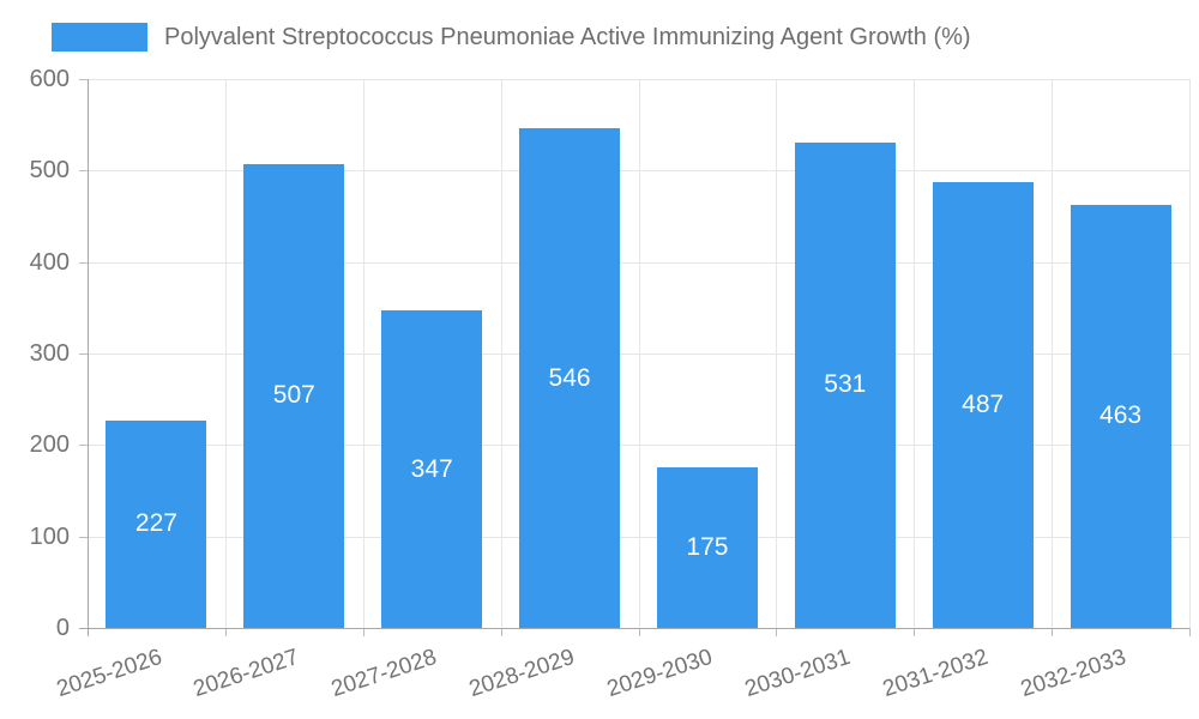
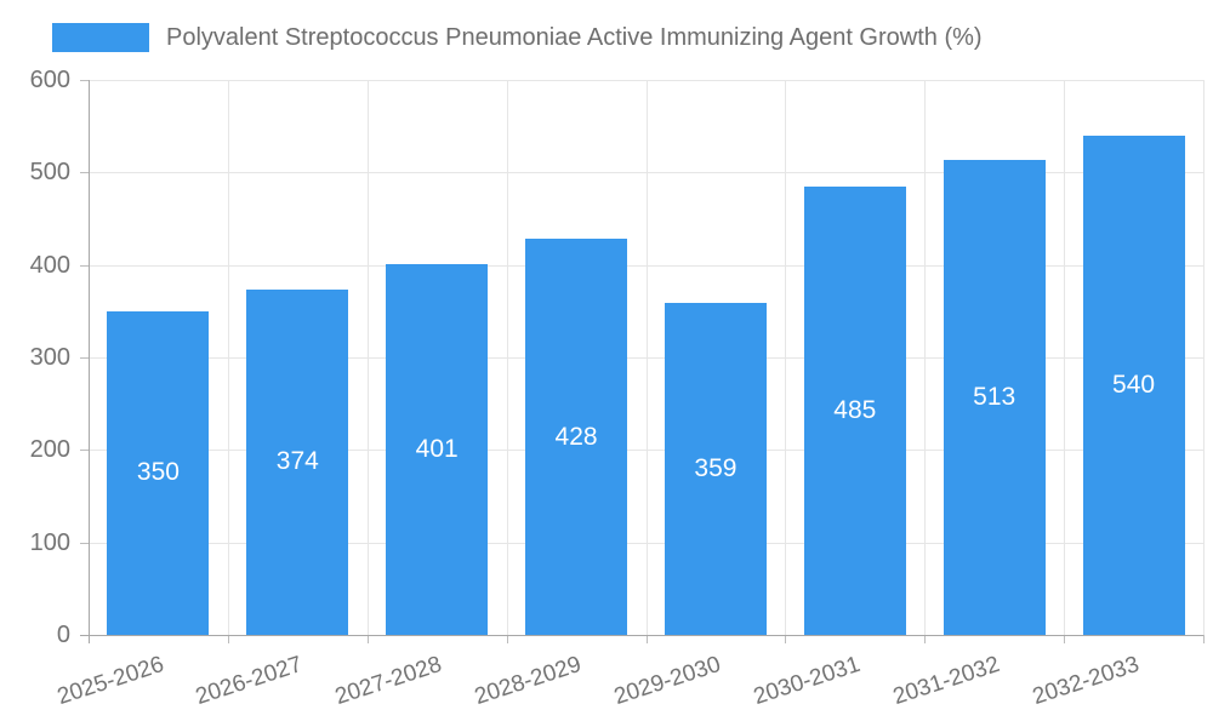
2025-2026: 227 -> 350
2026-2027: 507 -> 374
2027-2028: 347 -> 401
2028-2029: 546 -> 428
2029-2030: 175 -> 359
2030-2031: 531 -> 485
2031-2032: 487 -> 513
2032-2033: 463 -> 540
